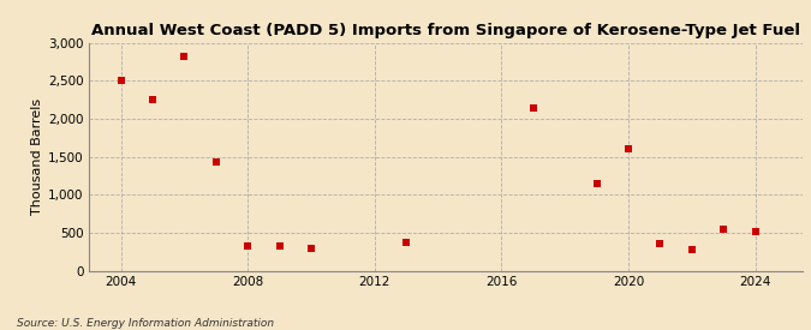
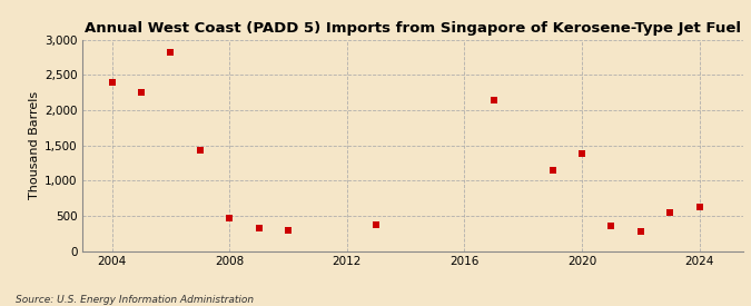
2004: 2,500 -> 2,400
2008: 330 -> 460
2020: 1,600 -> 1,380
2024: 510 -> 620
